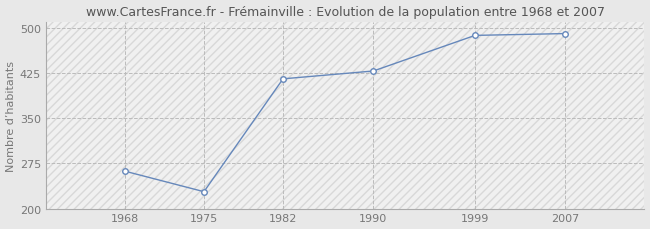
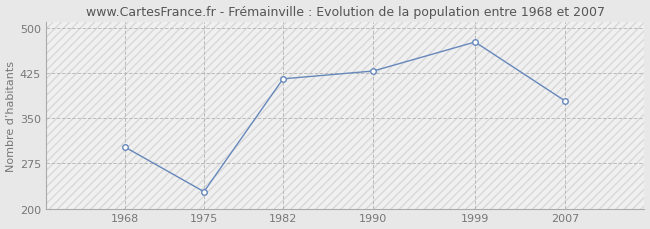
1968: 262 -> 302
1999: 487 -> 476
2007: 490 -> 378
